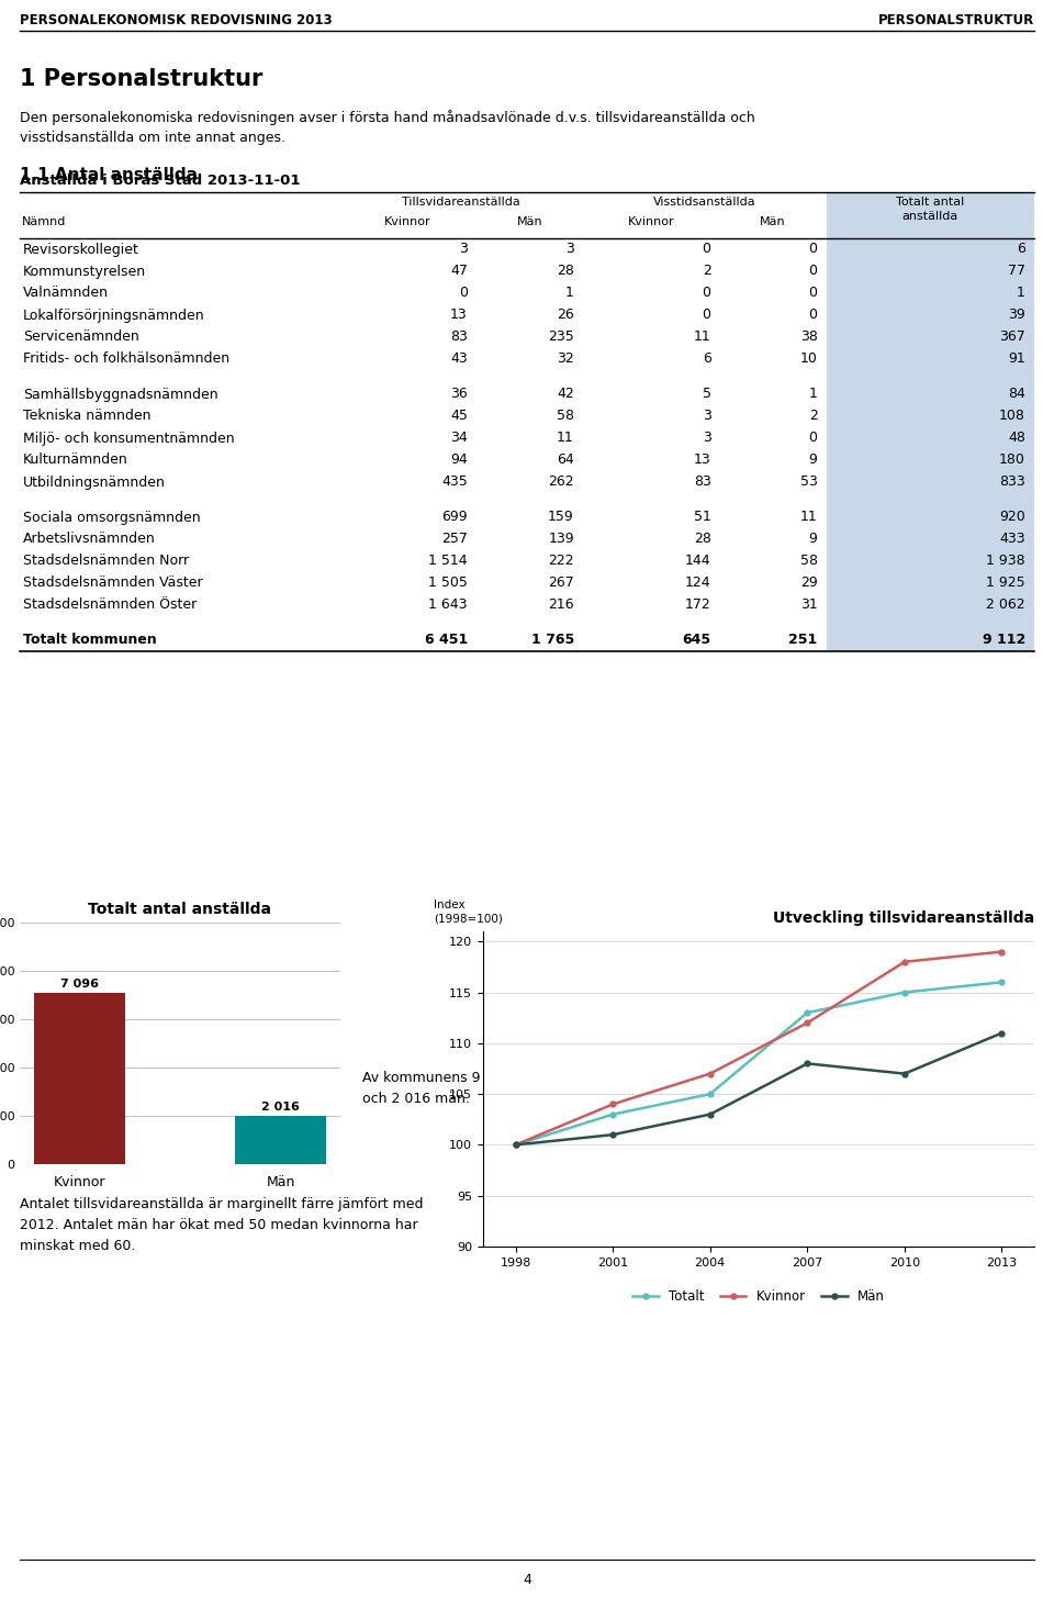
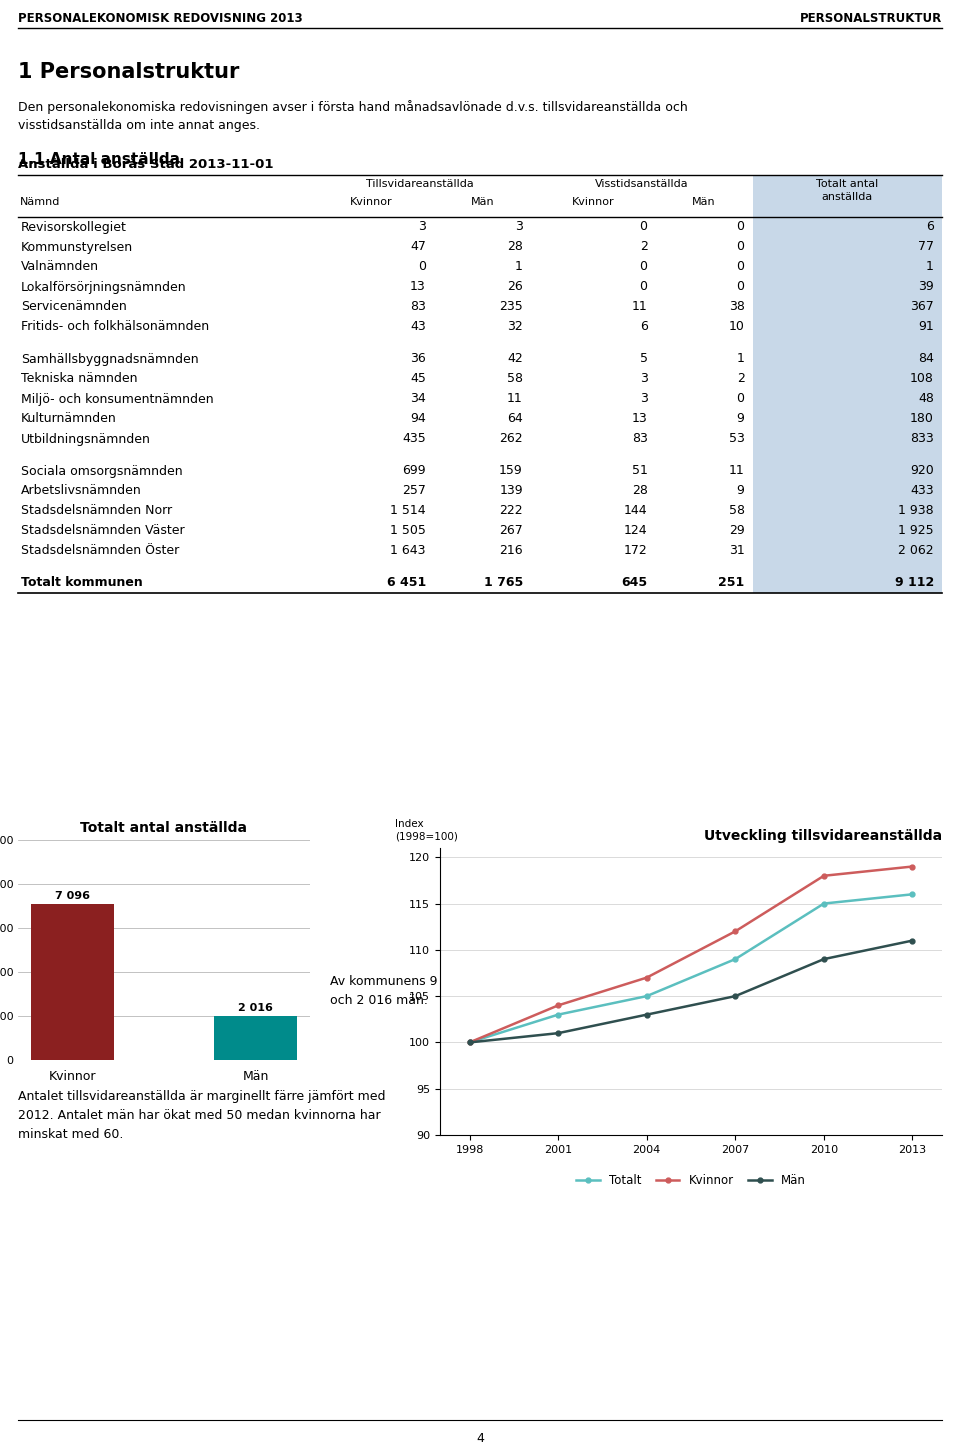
Utveckling tillsvidareanställda/Totalt/2007: 113 -> 109
Utveckling tillsvidareanställda/Män/2007: 108 -> 105
Utveckling tillsvidareanställda/Män/2010: 107 -> 109
